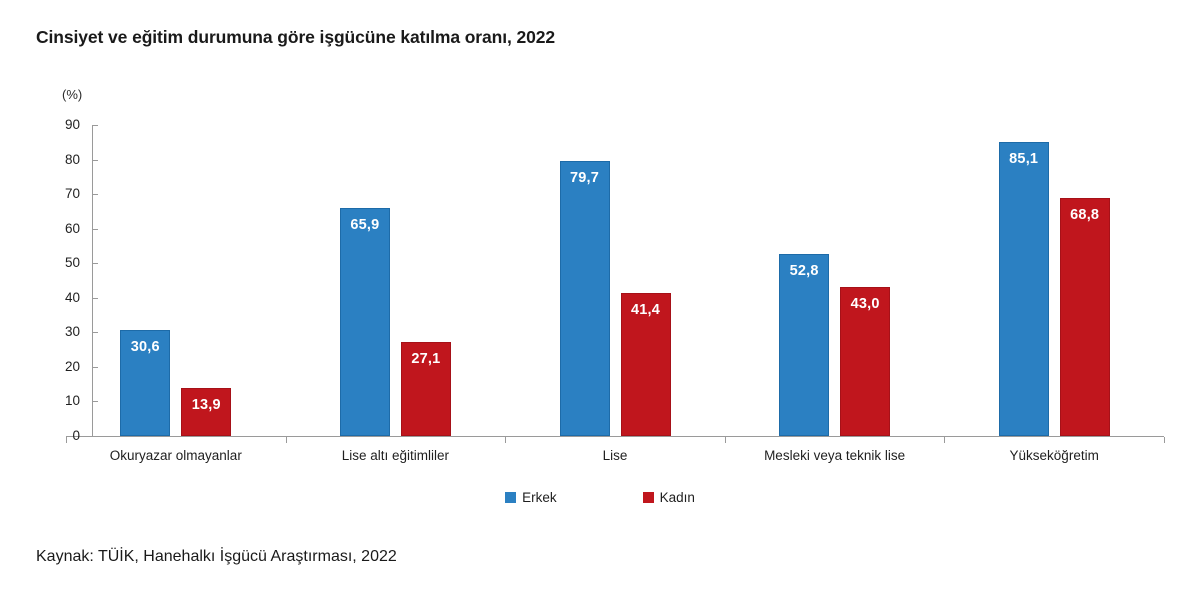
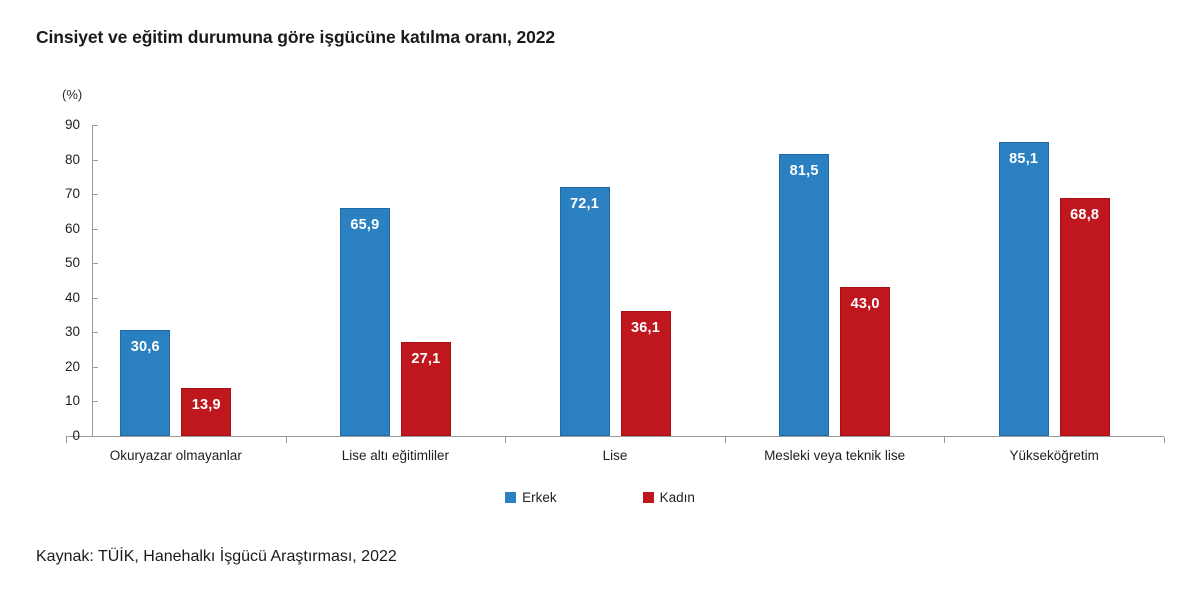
Erkek/Lise: 79,7 -> 72,1
Kadın/Lise: 41,4 -> 36,1
Erkek/Mesleki veya teknik lise: 52,8 -> 81,5
